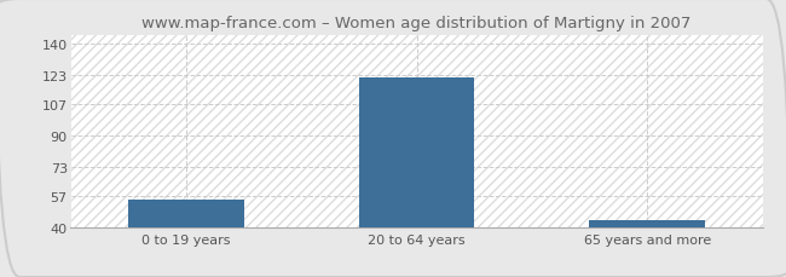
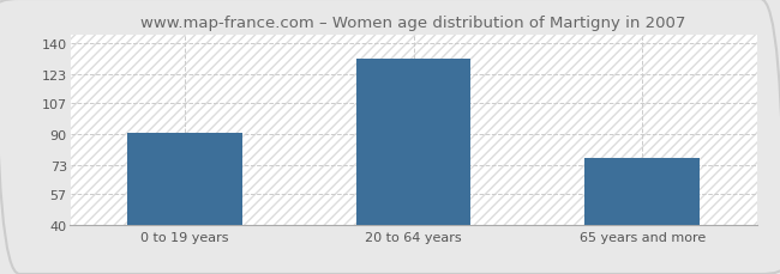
0 to 19 years: 55 -> 91
20 to 64 years: 122 -> 132
65 years and more: 44 -> 77
